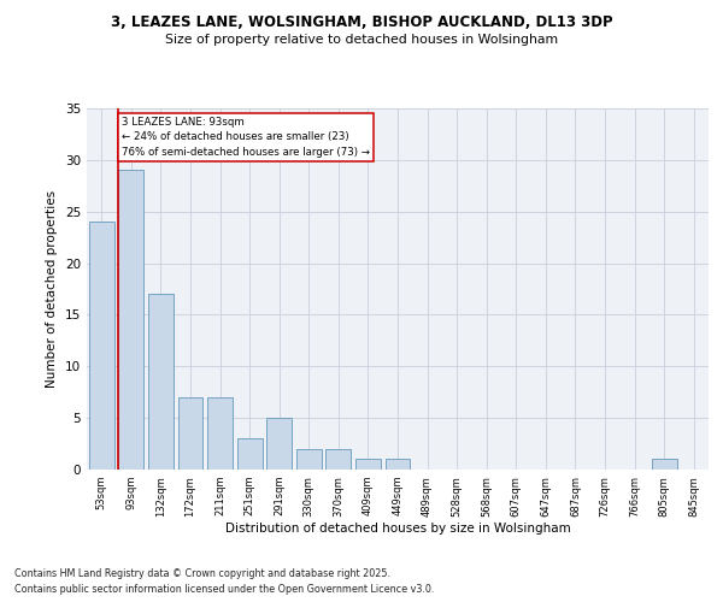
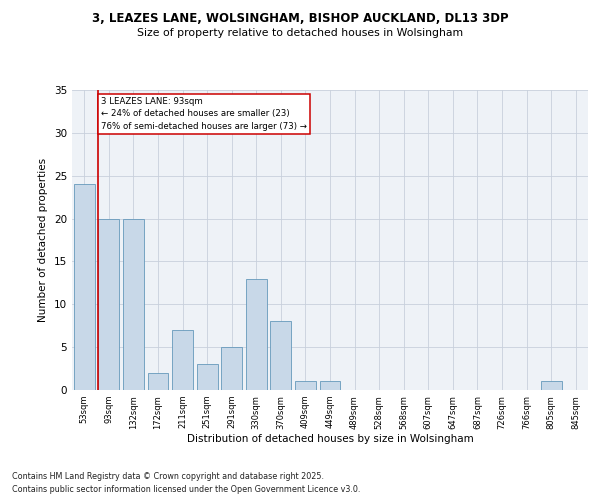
93sqm: 29 -> 20
132sqm: 17 -> 20
172sqm: 7 -> 2
330sqm: 2 -> 13
370sqm: 2 -> 8
